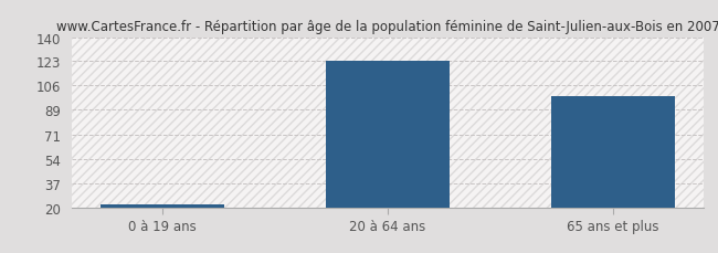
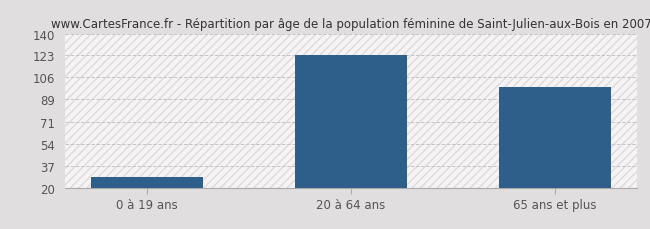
0 à 19 ans: 22 -> 28
